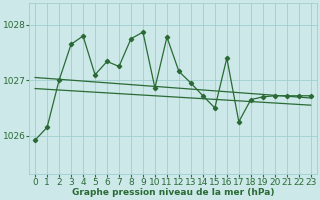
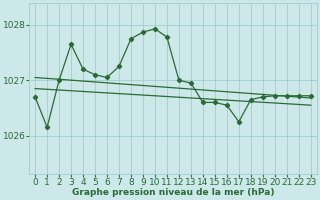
0: 1025.92 -> 1026.70
4: 1027.80 -> 1027.20
6: 1027.34 -> 1027.05
10: 1026.86 -> 1027.93
12: 1027.16 -> 1027.00
14: 1026.72 -> 1026.60
15: 1026.50 -> 1026.60
16: 1027.40 -> 1026.55
